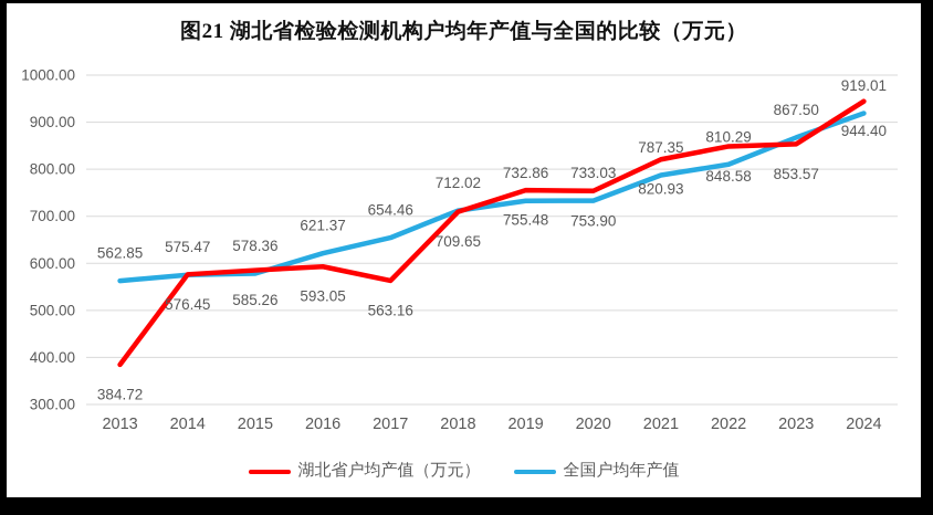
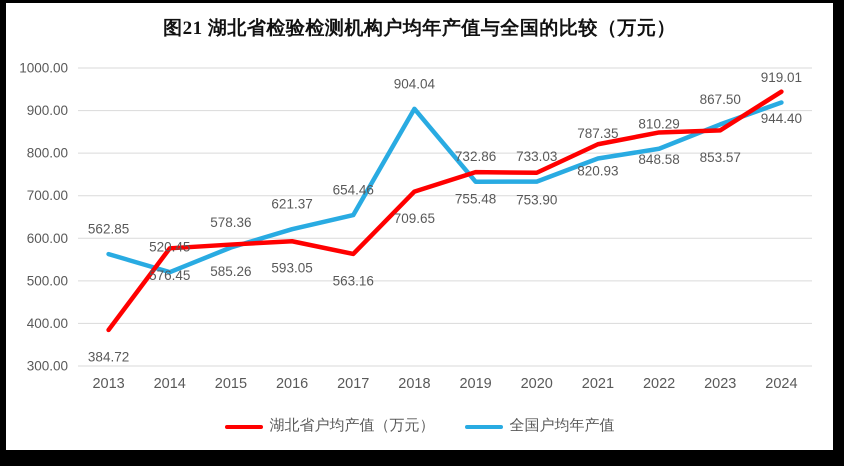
全国户均年产值/2014: 575.47 -> 520.45
全国户均年产值/2018: 712.02 -> 904.04
